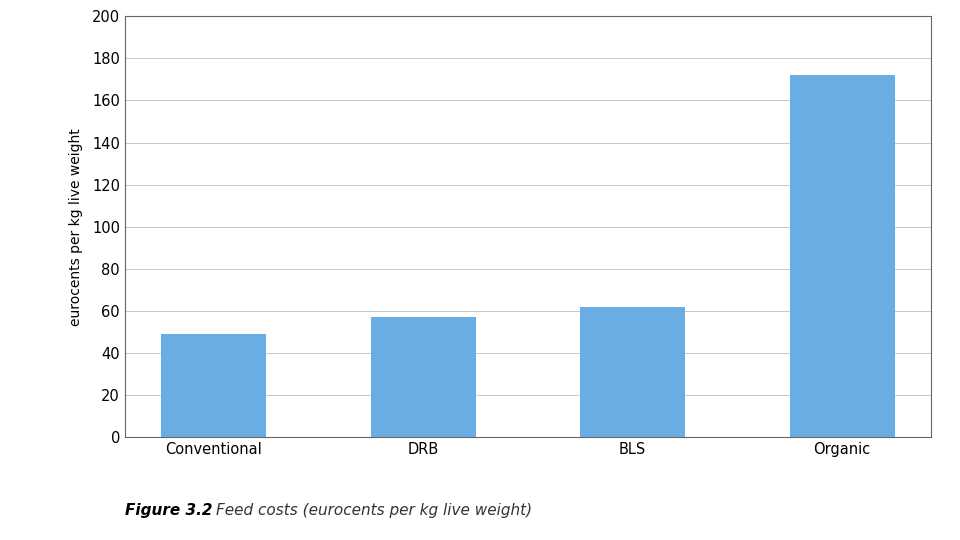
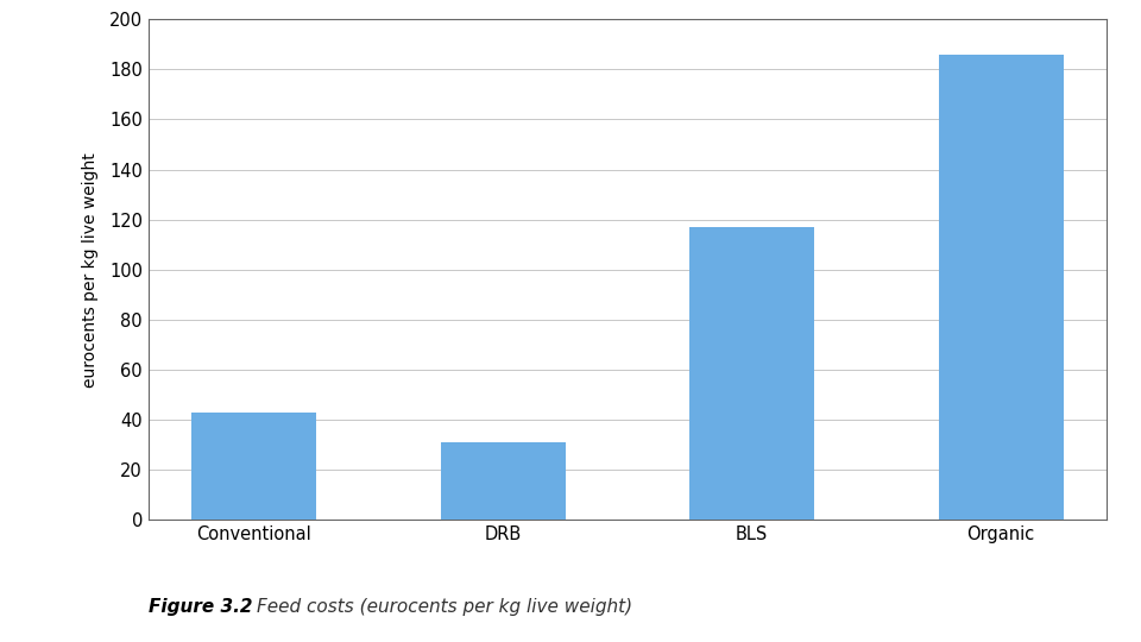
Conventional: 49 -> 43
DRB: 57 -> 31
BLS: 62 -> 117
Organic: 172 -> 186
